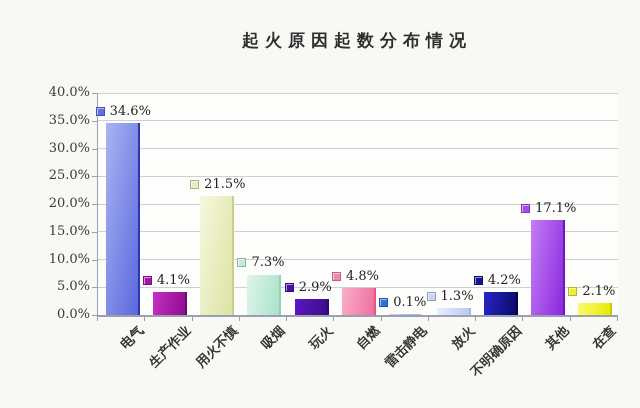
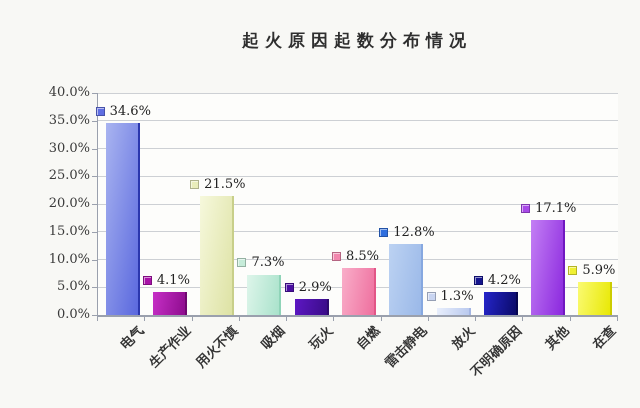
自燃: 4.8% -> 8.5%
雷击静电: 0.1% -> 12.8%
在查: 2.1% -> 5.9%
